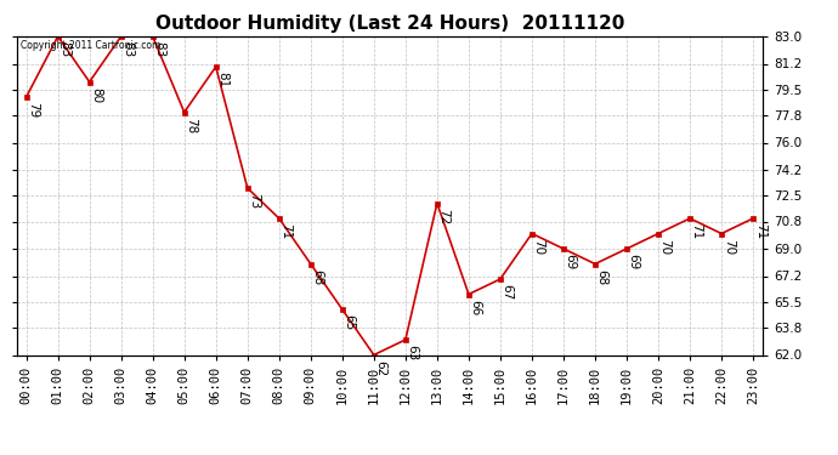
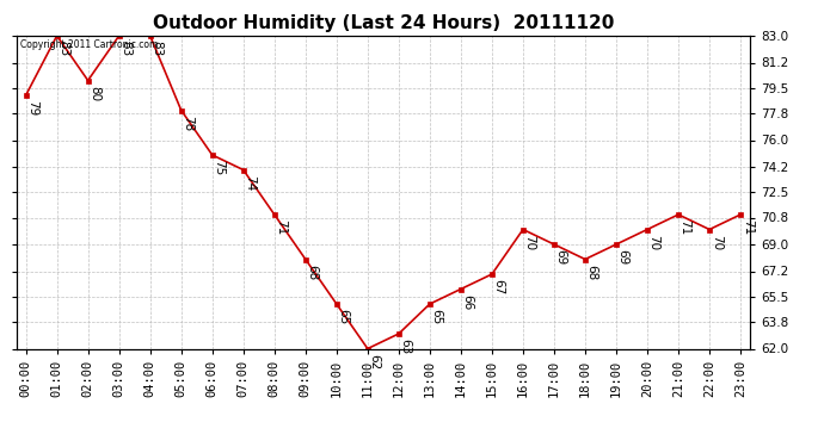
06:00: 81 -> 75
07:00: 73 -> 74
13:00: 72 -> 65
